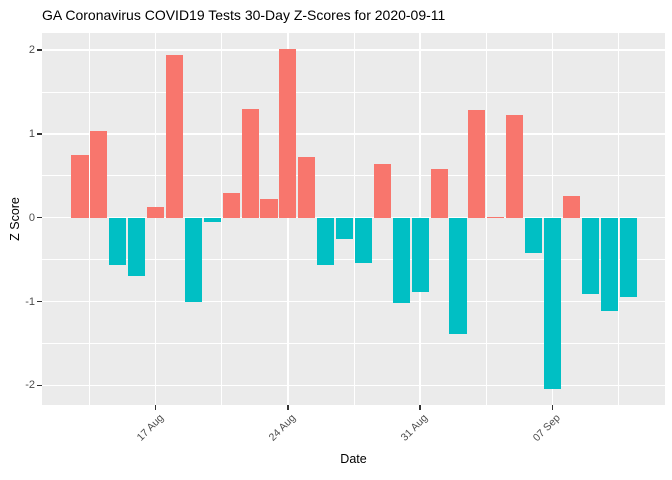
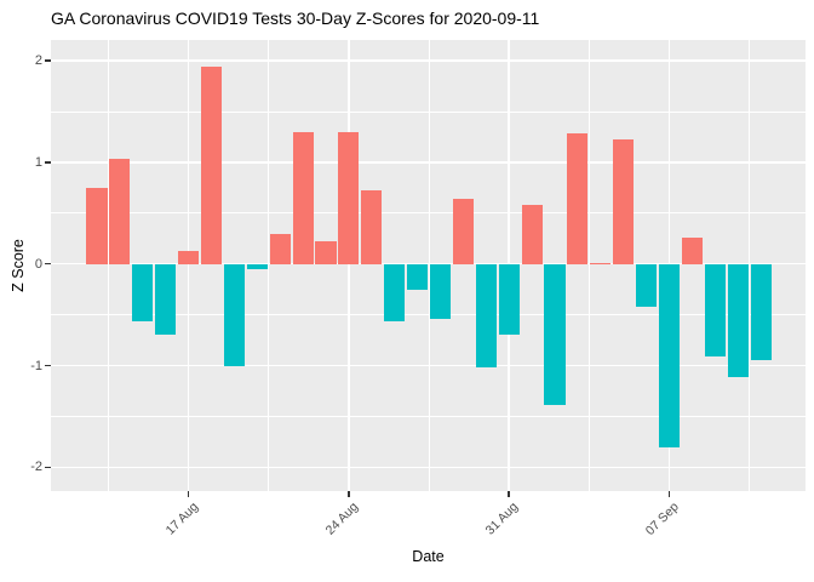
24 Aug: 2.0 -> 1.3
31 Aug: -0.9 -> -0.7
07 Sep: -2.0 -> -1.8
